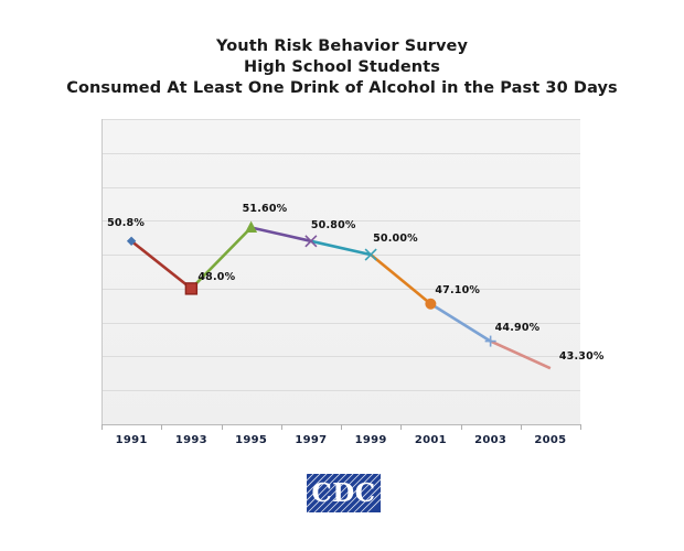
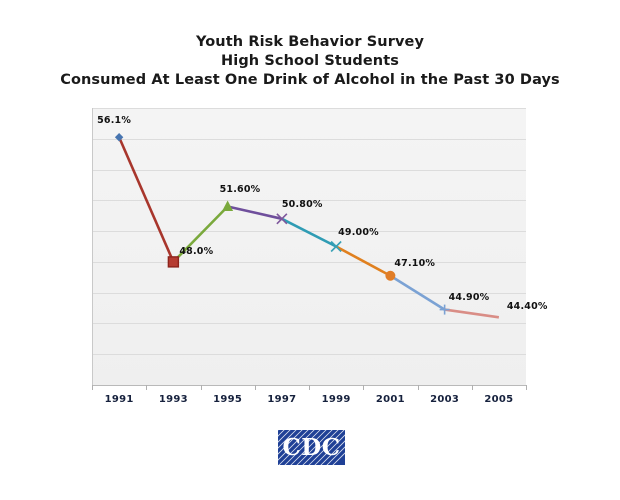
1991: 50.8% -> 56.1%
1999: 50.00% -> 49.00%
2005: 43.30% -> 44.40%
